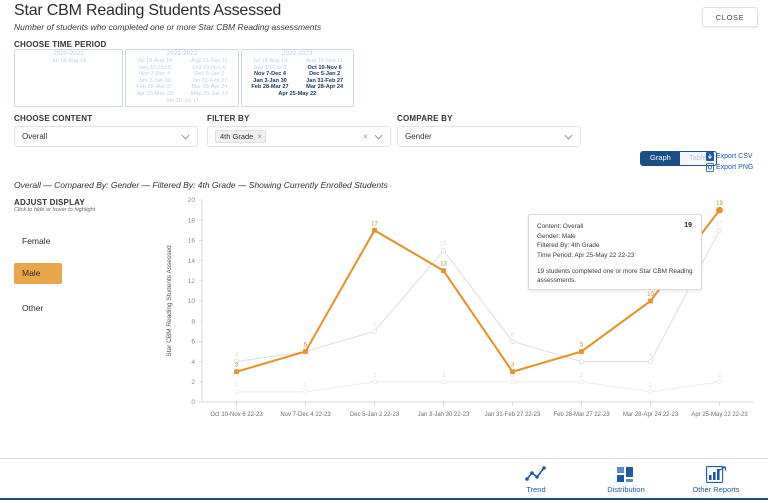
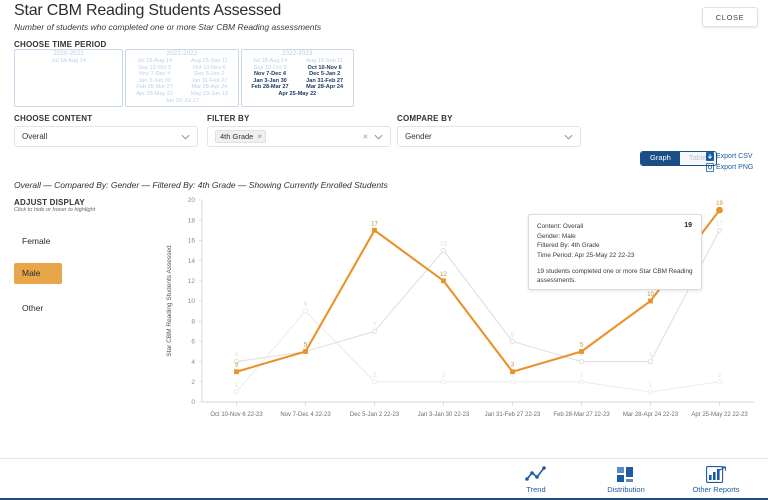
Other/Nov 7-Dec 4 22-23: 1 -> 9
Male/Jan 3-Jan 30 22-23: 13 -> 12
